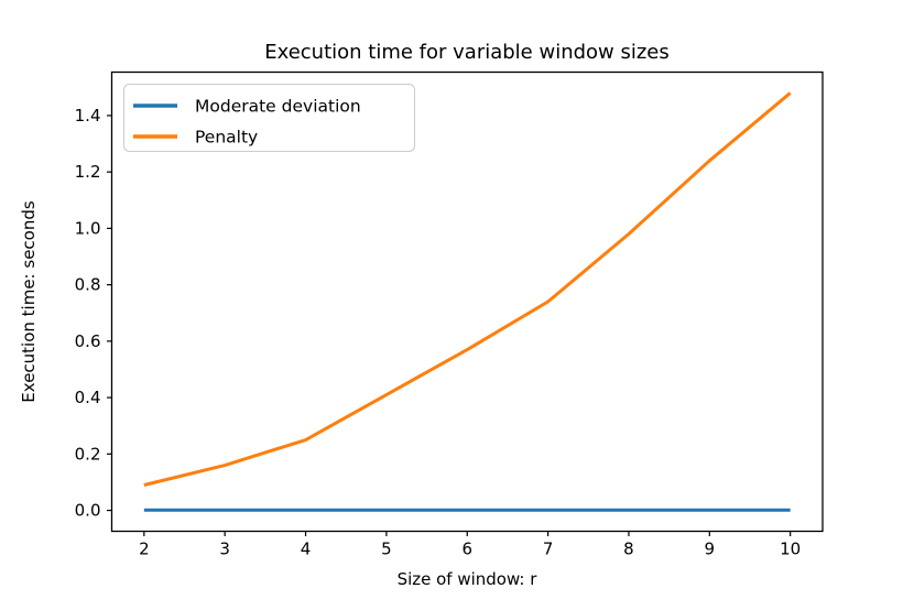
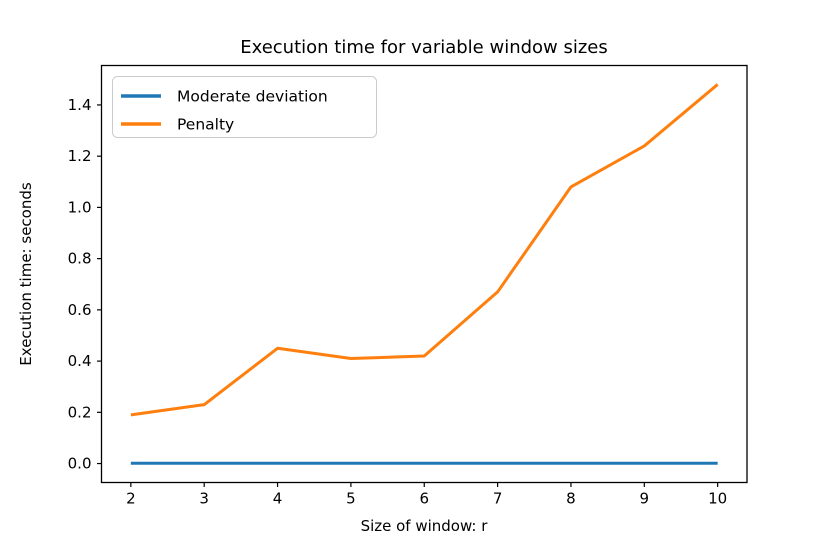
Penalty/2: 0.09 -> 0.19
Penalty/3: 0.16 -> 0.23
Penalty/4: 0.25 -> 0.45
Penalty/6: 0.57 -> 0.42
Penalty/7: 0.74 -> 0.67
Penalty/8: 0.98 -> 1.08
